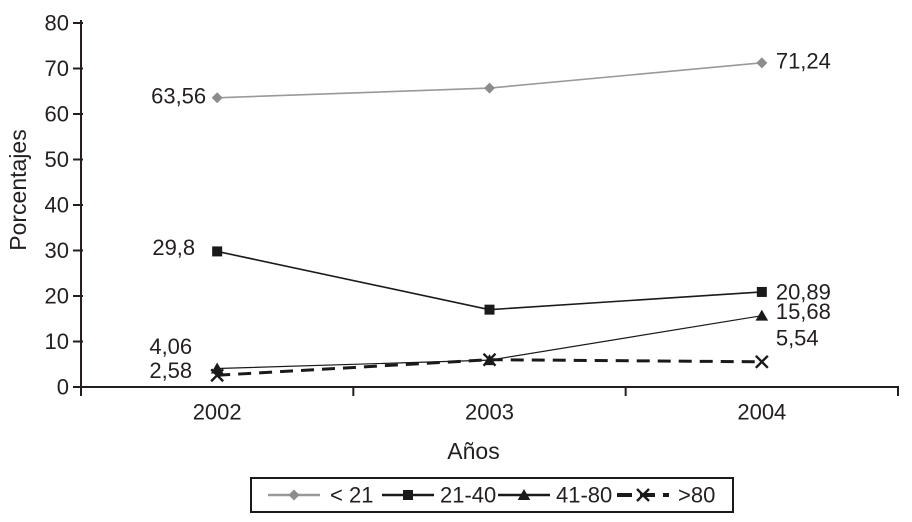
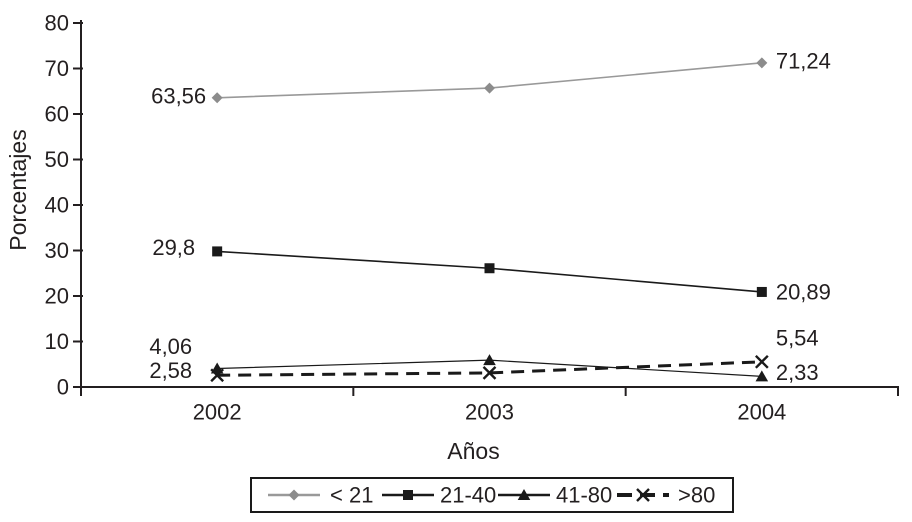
21-40/2003: 17 -> 26
>80/2003: 6 -> 3
41-80/2004: 15,68 -> 2,33
